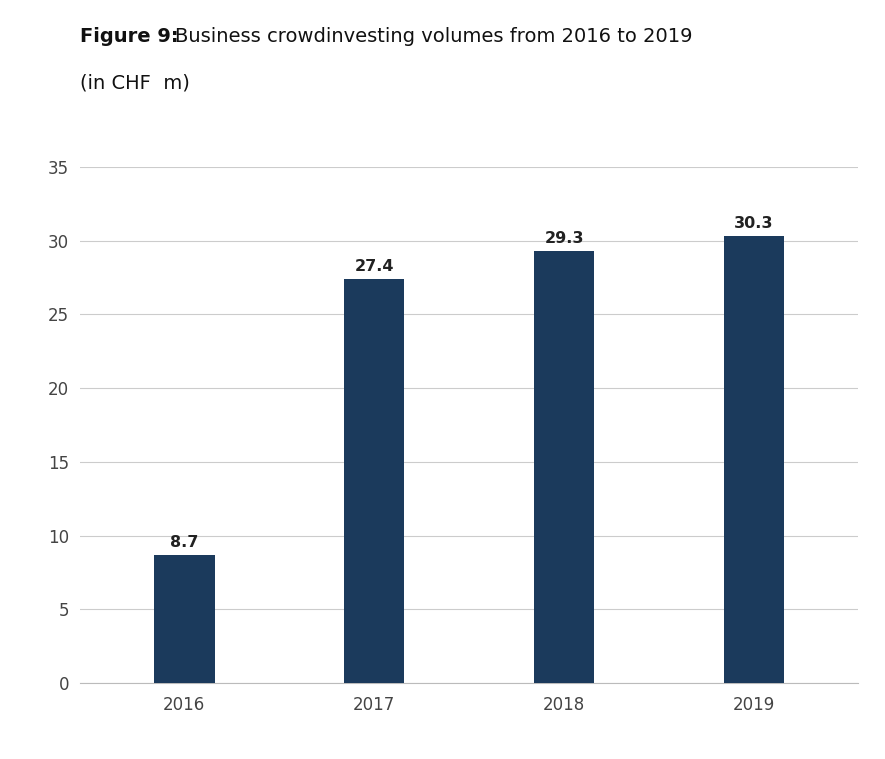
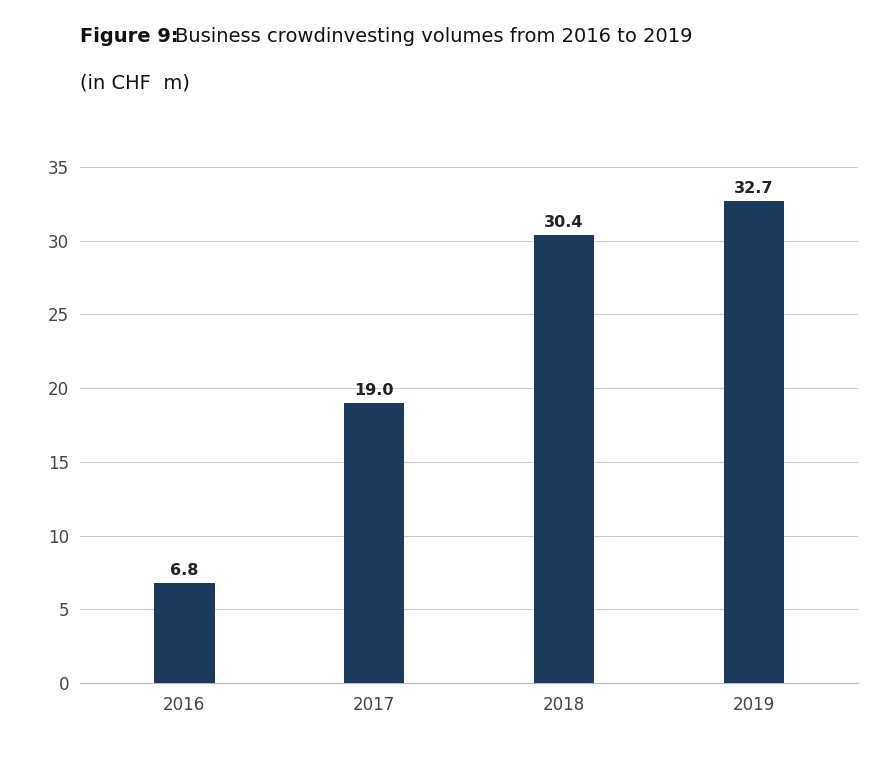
2016: 8.7 -> 6.8
2017: 27.4 -> 19.0
2018: 29.3 -> 30.4
2019: 30.3 -> 32.7
